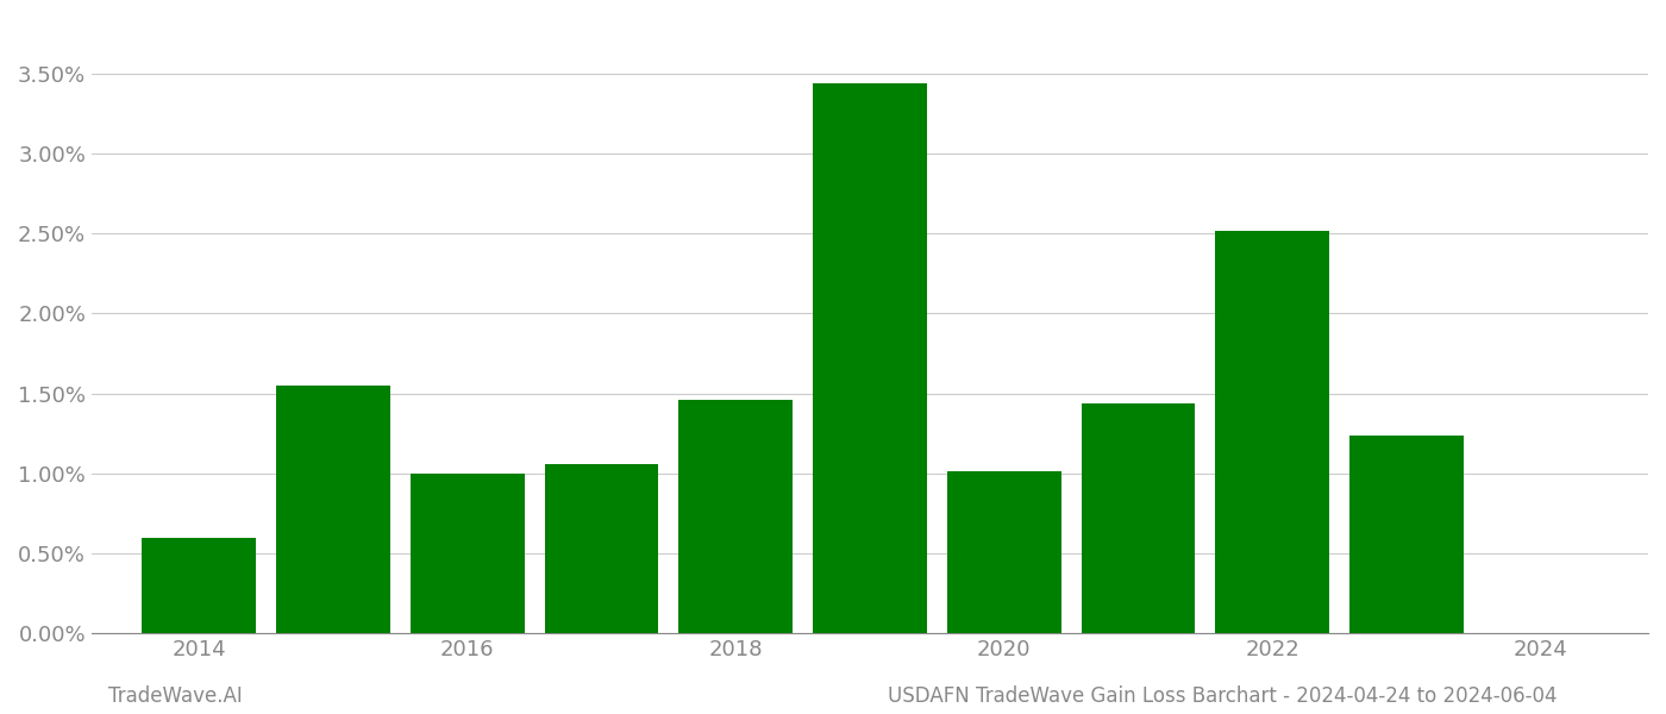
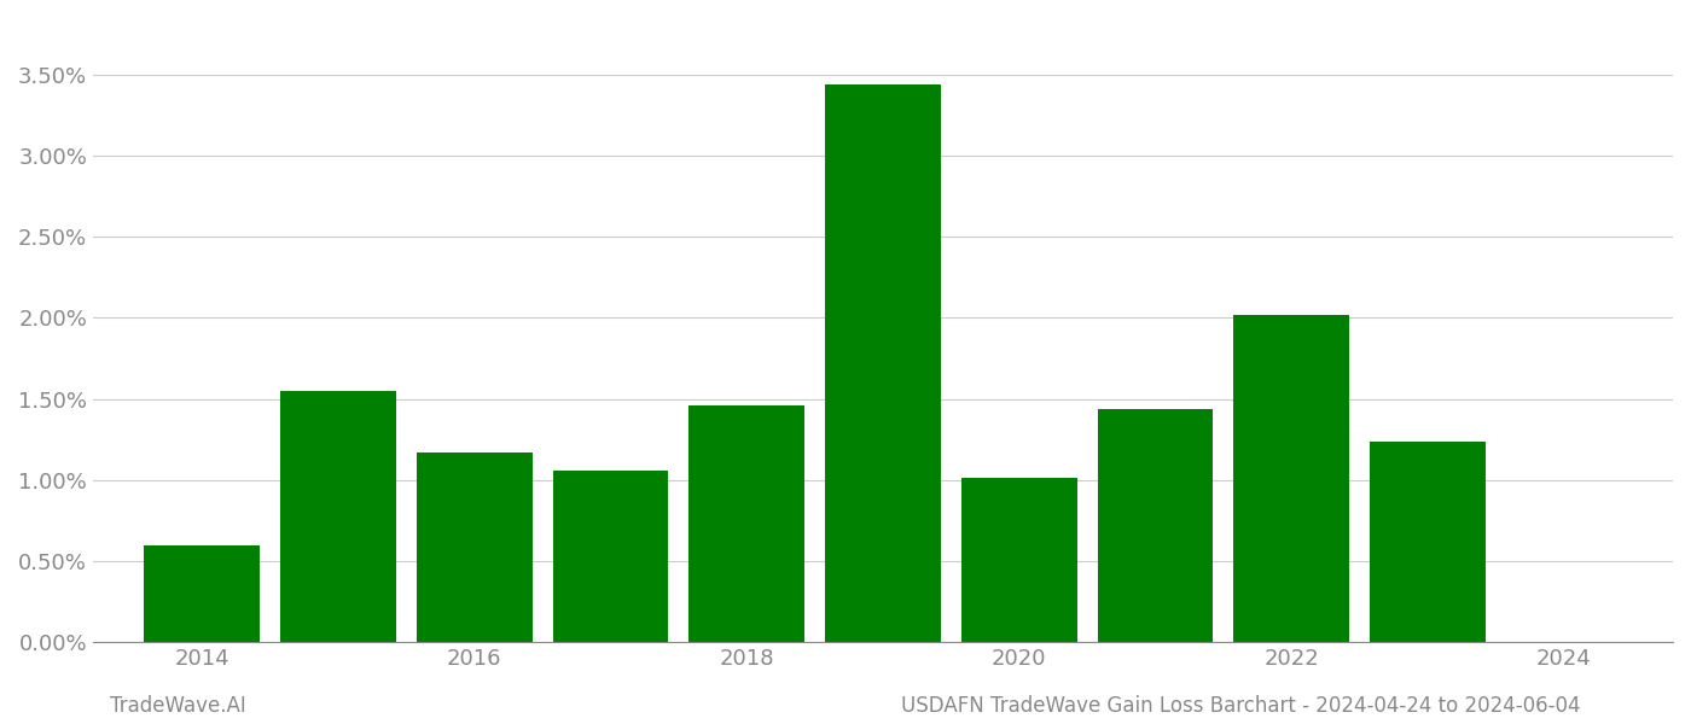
2016: 1.00% -> 1.17%
2022: 2.52% -> 2.02%
